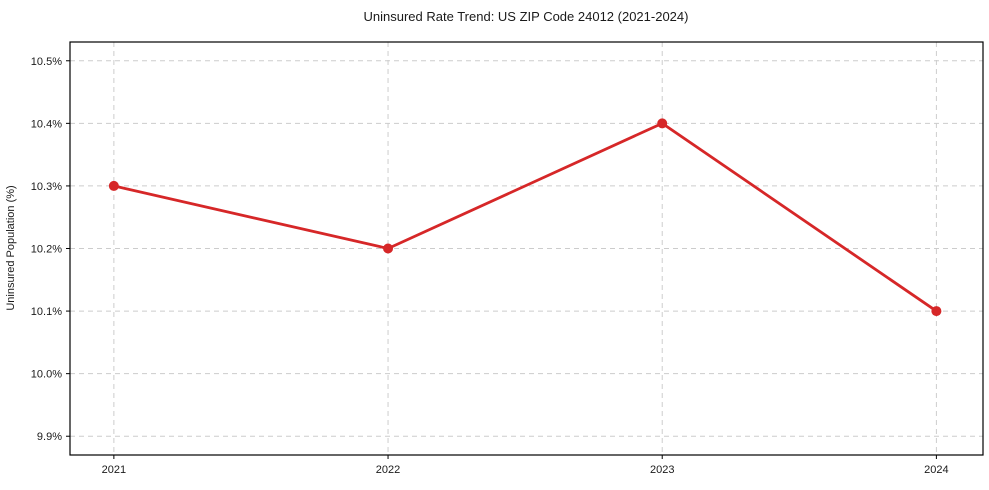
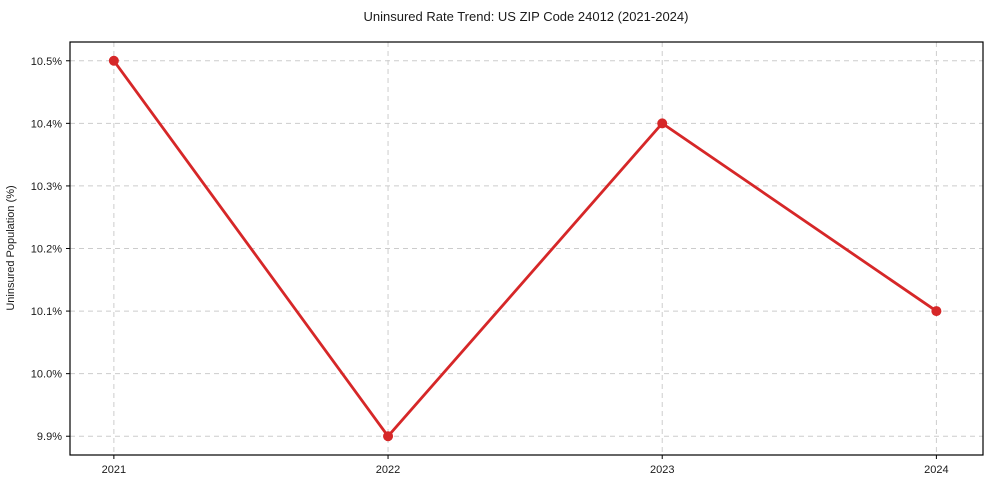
2021: 10.3% -> 10.5%
2022: 10.2% -> 9.9%
